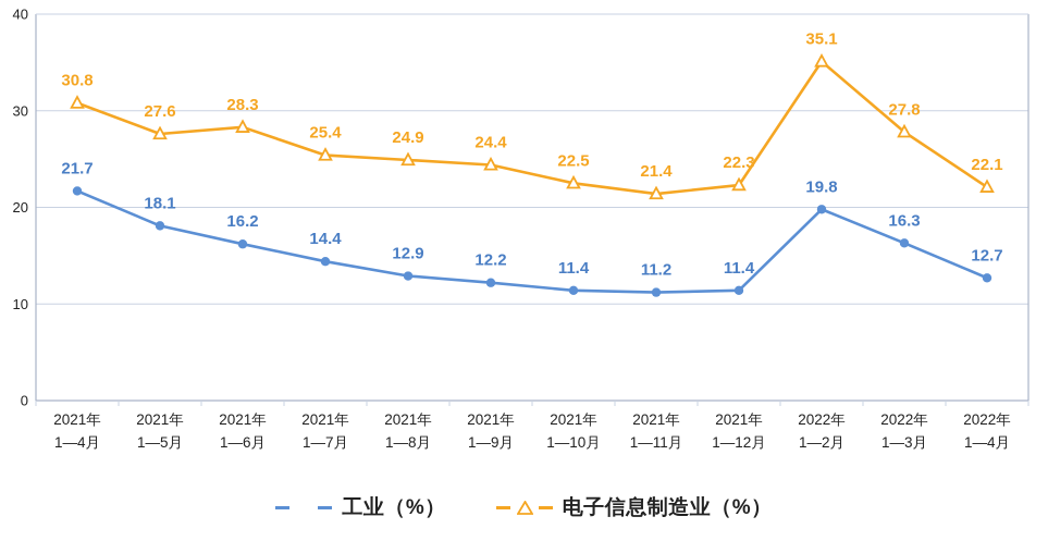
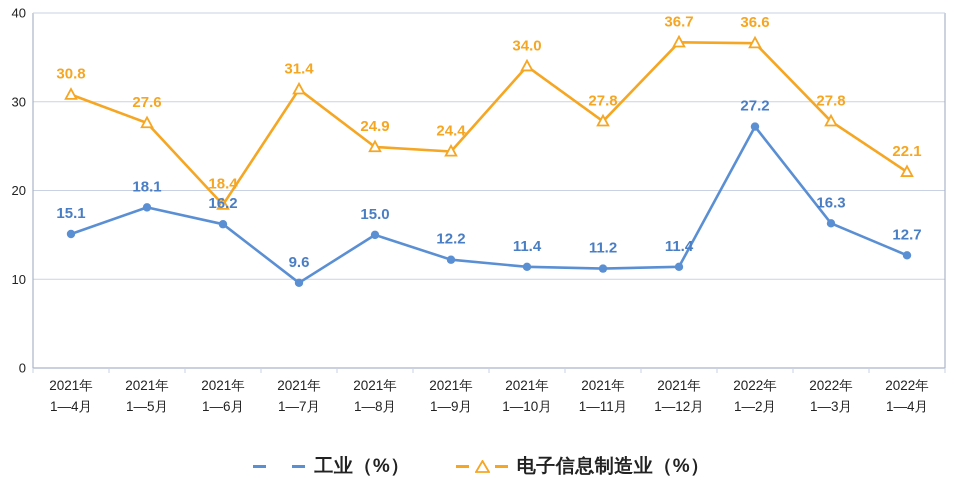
工业（%）/2021年 1—4月: 21.7 -> 15.1
电子信息制造业（%）/2021年 1—6月: 28.3 -> 18.4
工业（%）/2021年 1—7月: 14.4 -> 9.6
电子信息制造业（%）/2021年 1—7月: 25.4 -> 31.4
工业（%）/2021年 1—8月: 12.9 -> 15.0
电子信息制造业（%）/2021年 1—10月: 22.5 -> 34.0
电子信息制造业（%）/2021年 1—11月: 21.4 -> 27.8
电子信息制造业（%）/2021年 1—12月: 22.3 -> 36.7
工业（%）/2022年 1—2月: 19.8 -> 27.2
电子信息制造业（%）/2022年 1—2月: 35.1 -> 36.6
